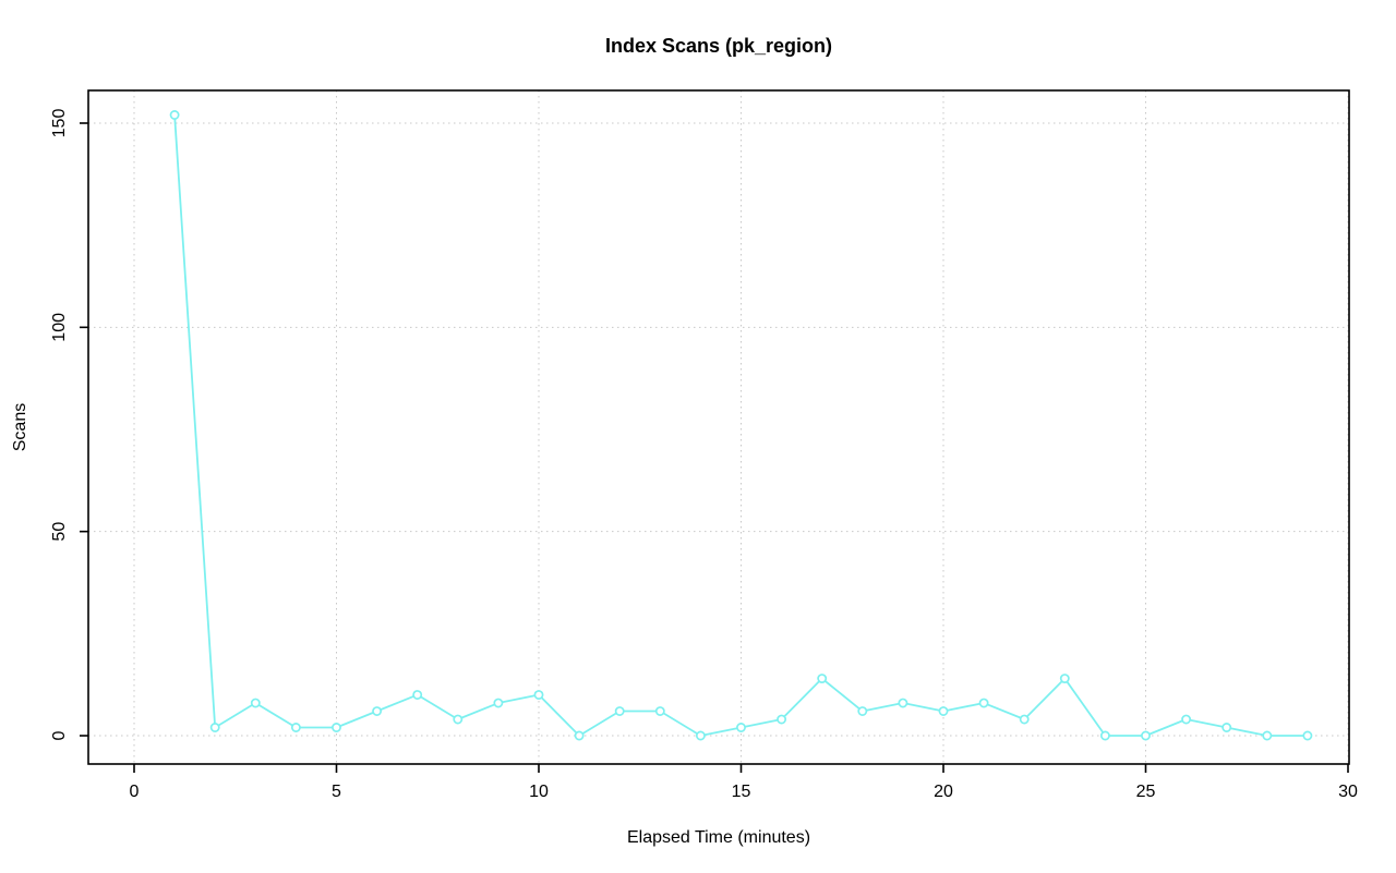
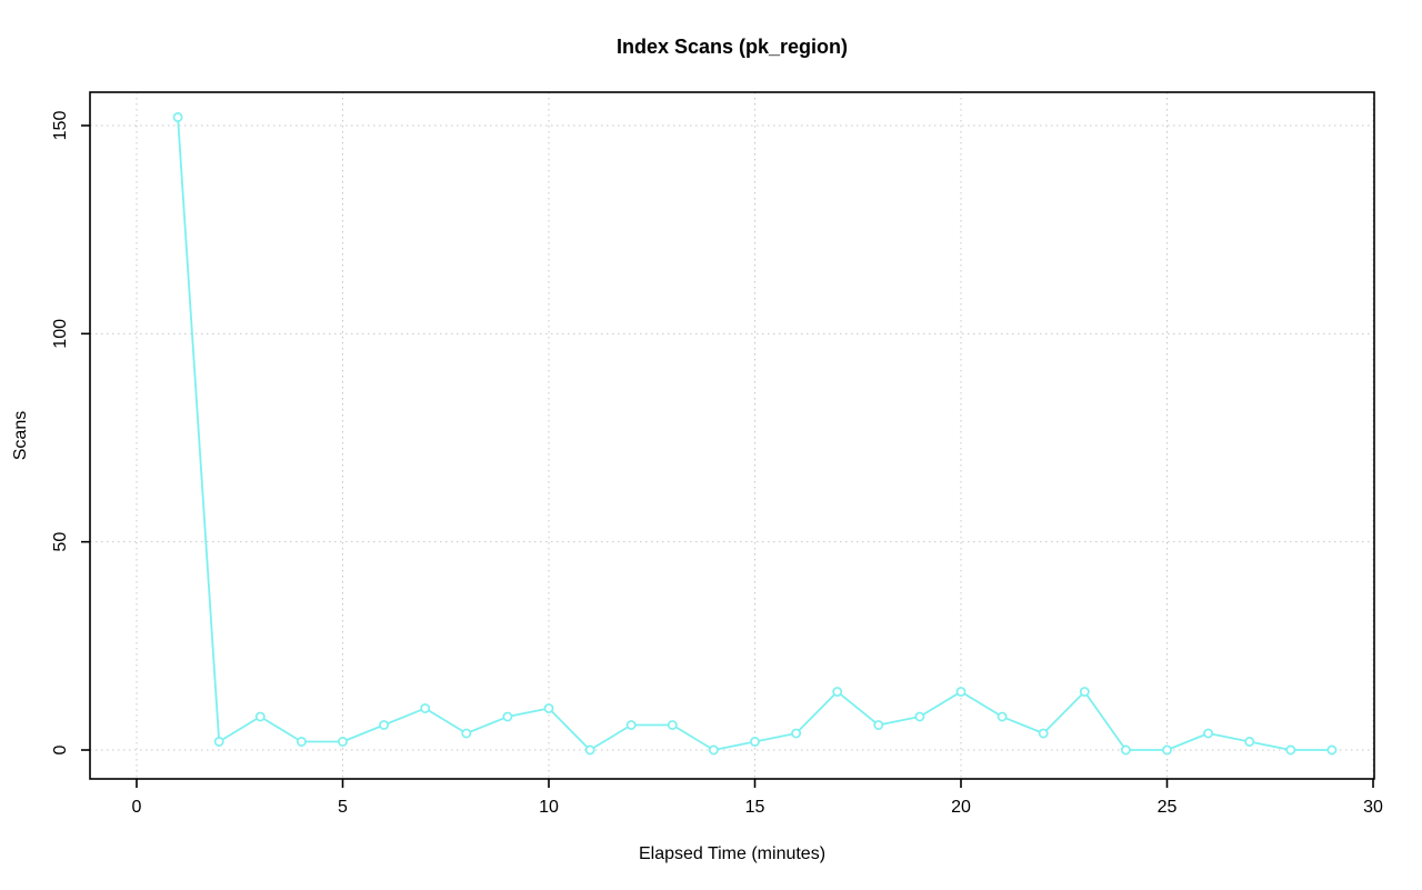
20: 6 -> 14
